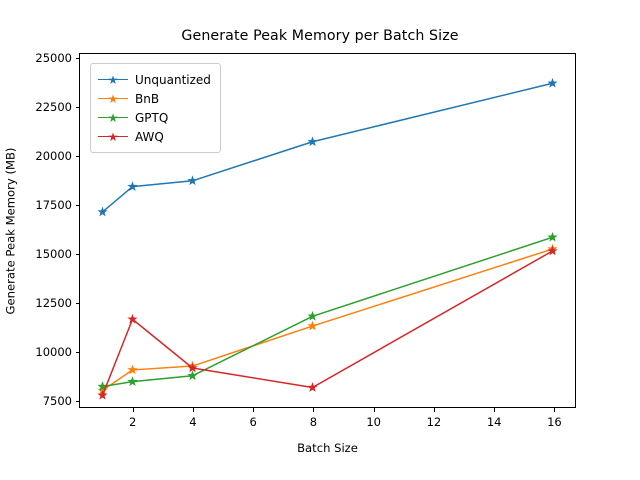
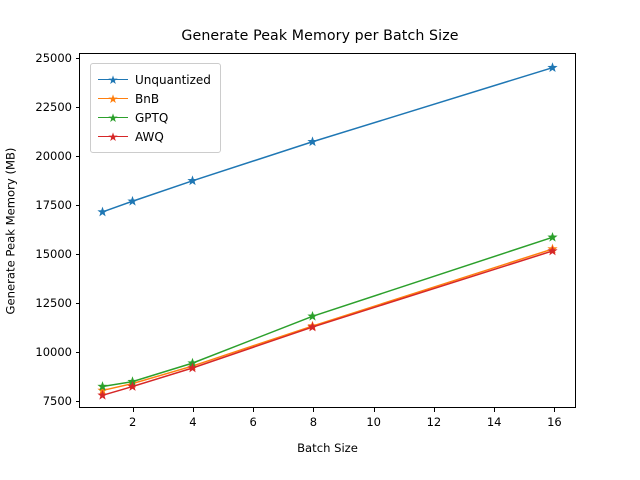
Unquantized/2: 18400 -> 17600
BnB/2: 9000 -> 8300
AWQ/2: 11600 -> 8200
GPTQ/4: 8700 -> 9400
AWQ/8: 8100 -> 11200
Unquantized/16: 23700 -> 24500
